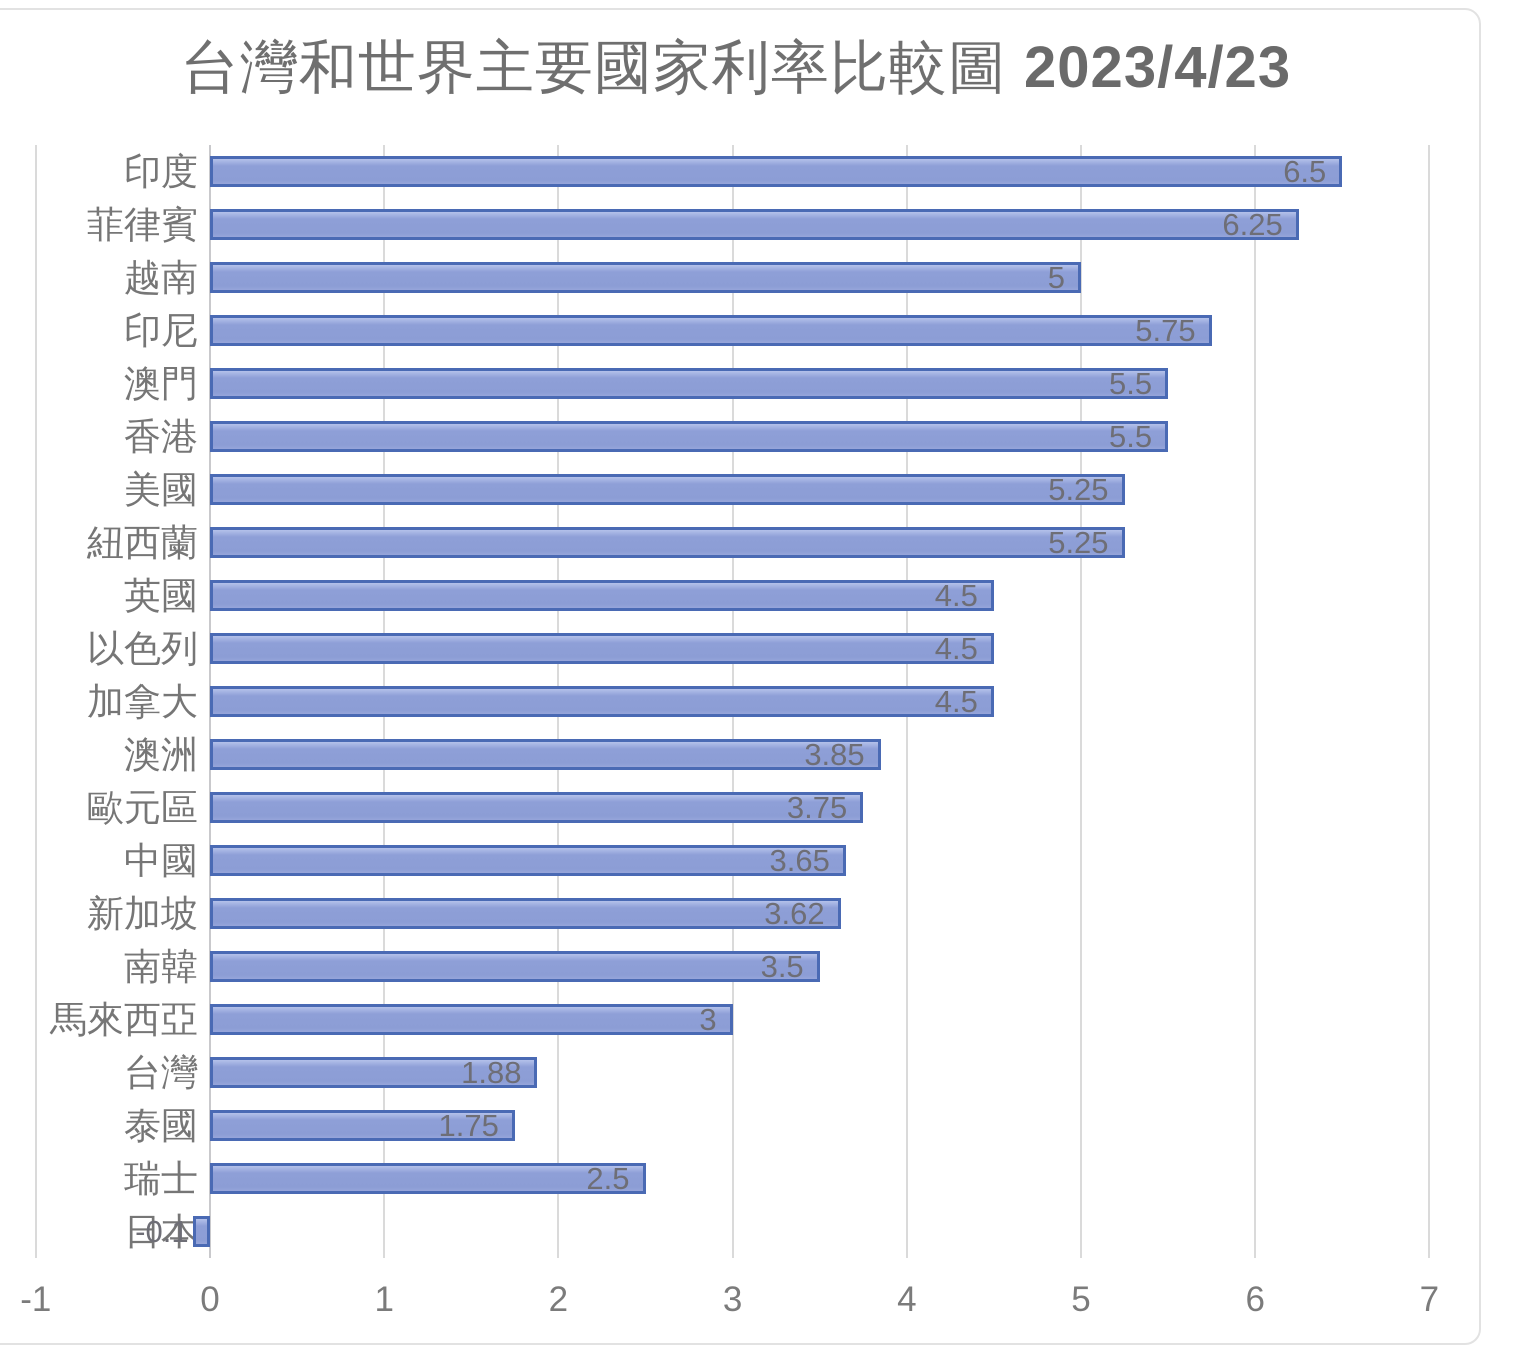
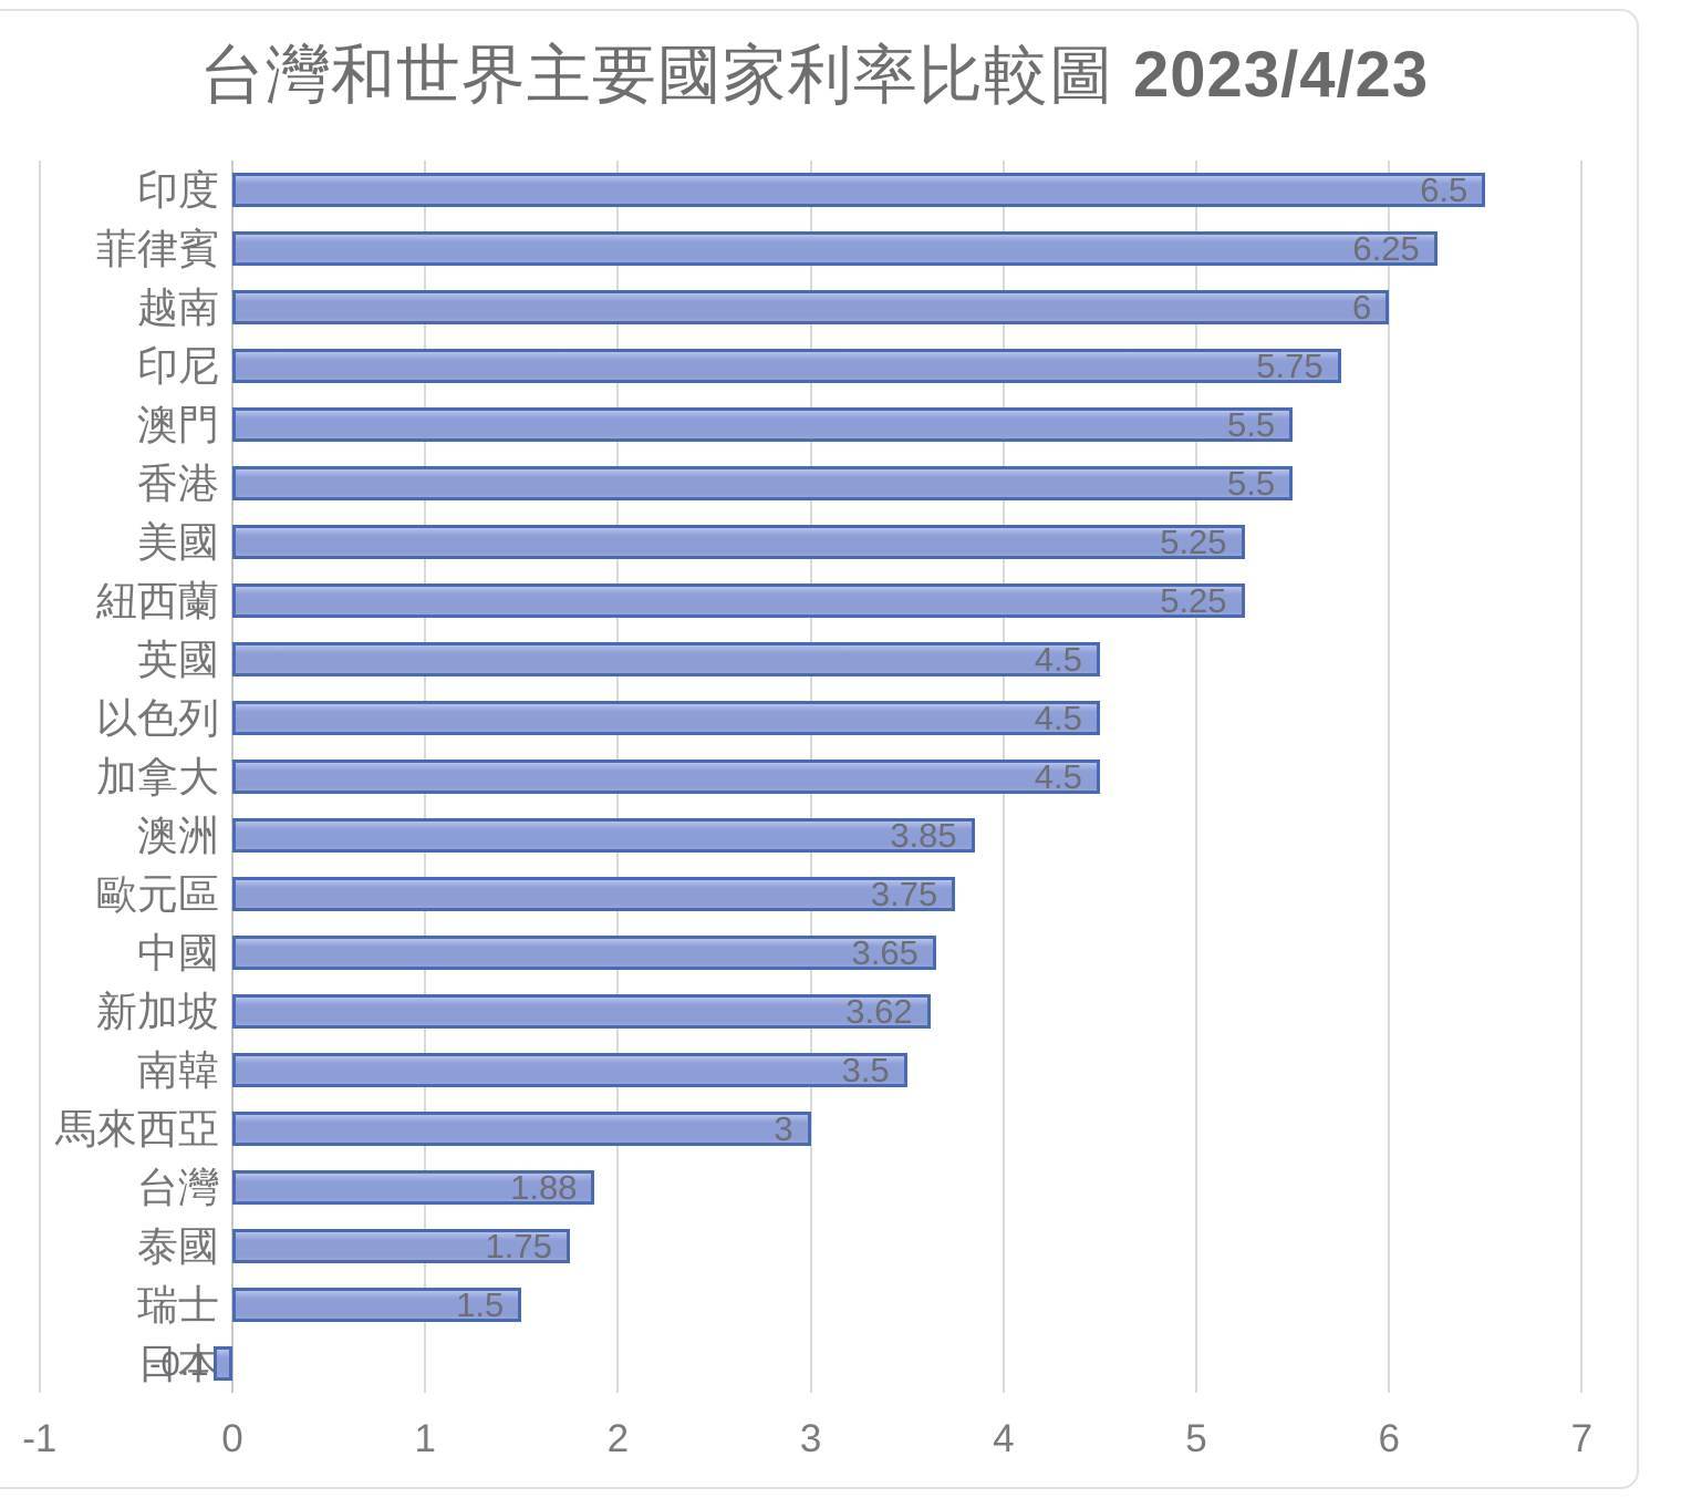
越南: 5 -> 6
瑞士: 2.5 -> 1.5
